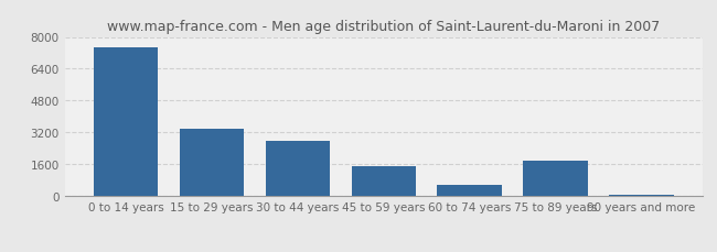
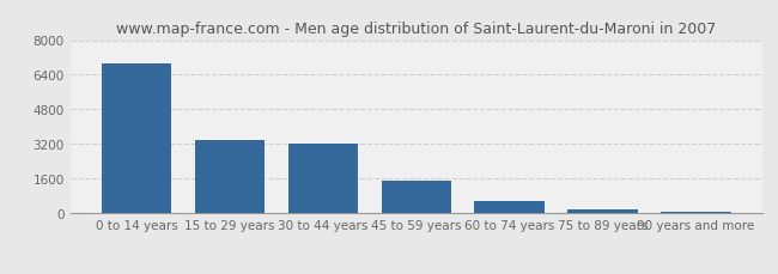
0 to 14 years: 7500 -> 7000
30 to 44 years: 2800 -> 3200
75 to 89 years: 1800 -> 200
